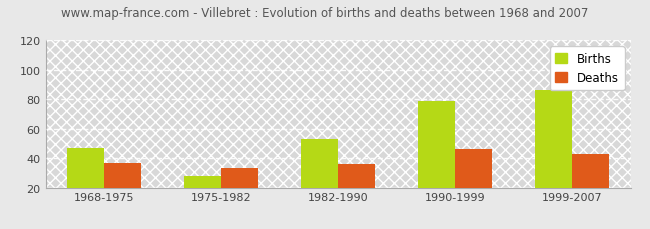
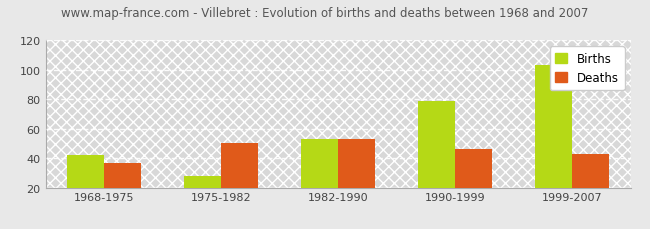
Births/1968-1975: 47 -> 42
Deaths/1975-1982: 33 -> 50
Deaths/1982-1990: 36 -> 53
Births/1999-2007: 86 -> 103
